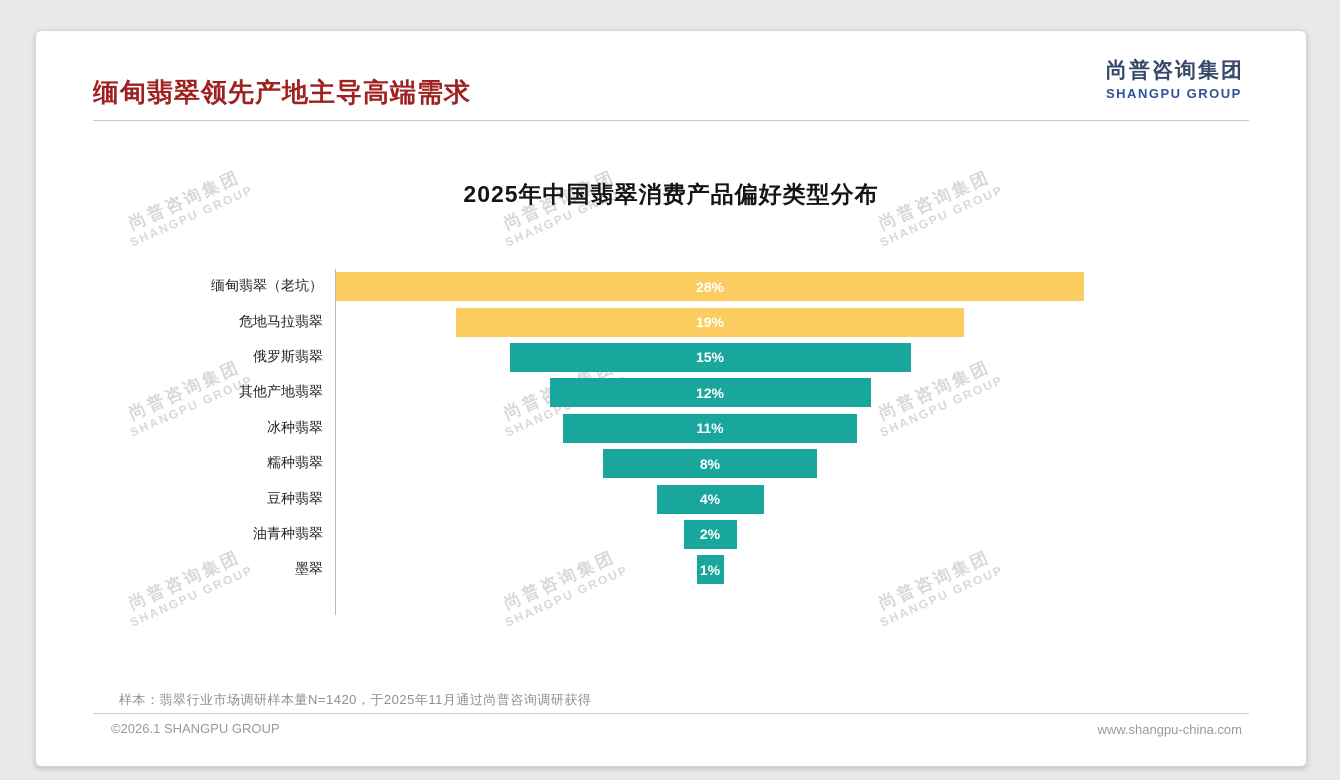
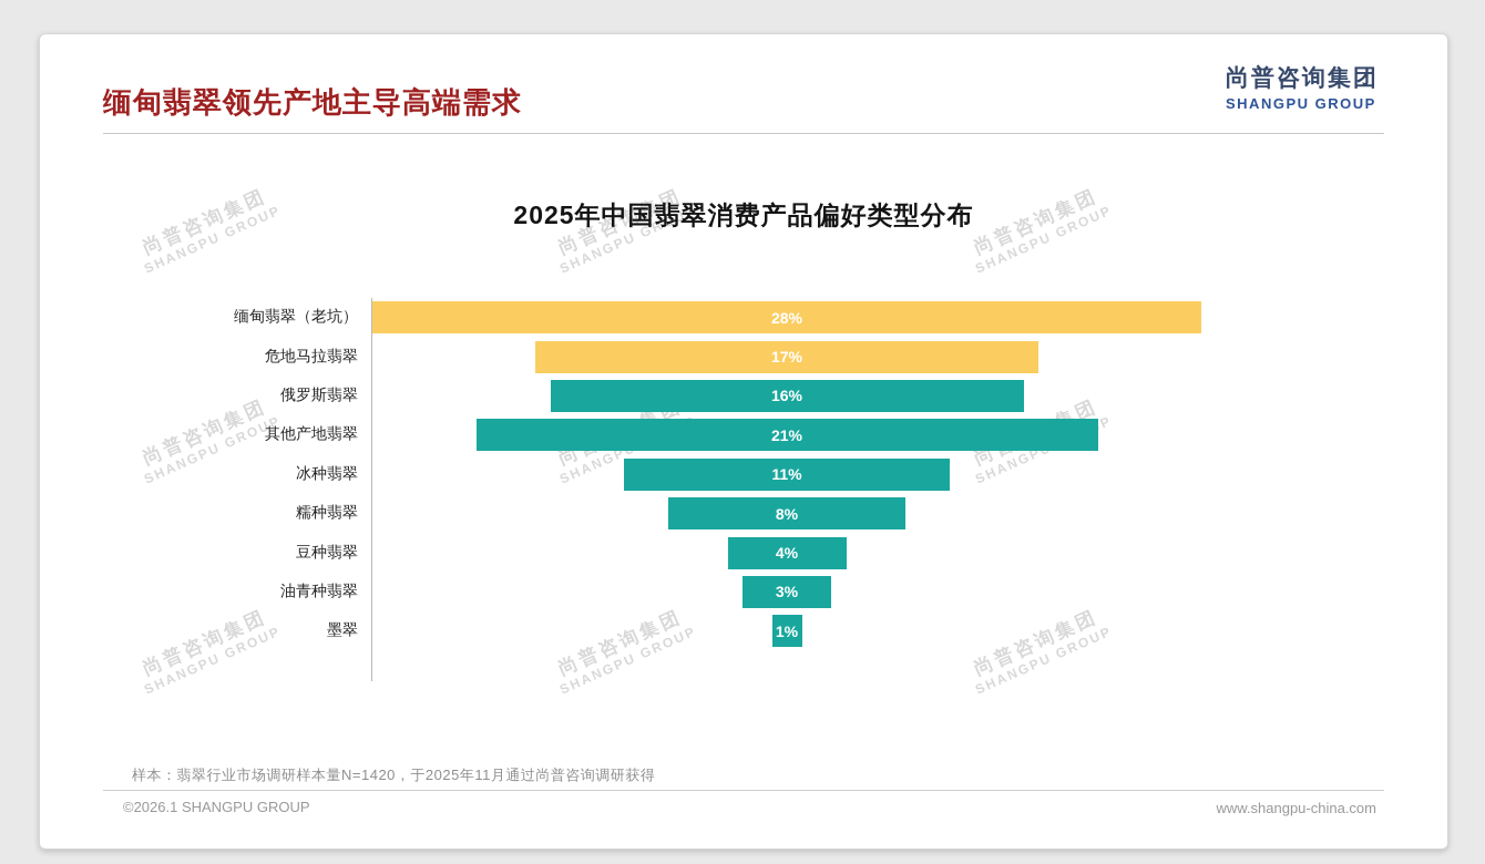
危地马拉翡翠: 19% -> 17%
俄罗斯翡翠: 15% -> 16%
其他产地翡翠: 12% -> 21%
油青种翡翠: 2% -> 3%
